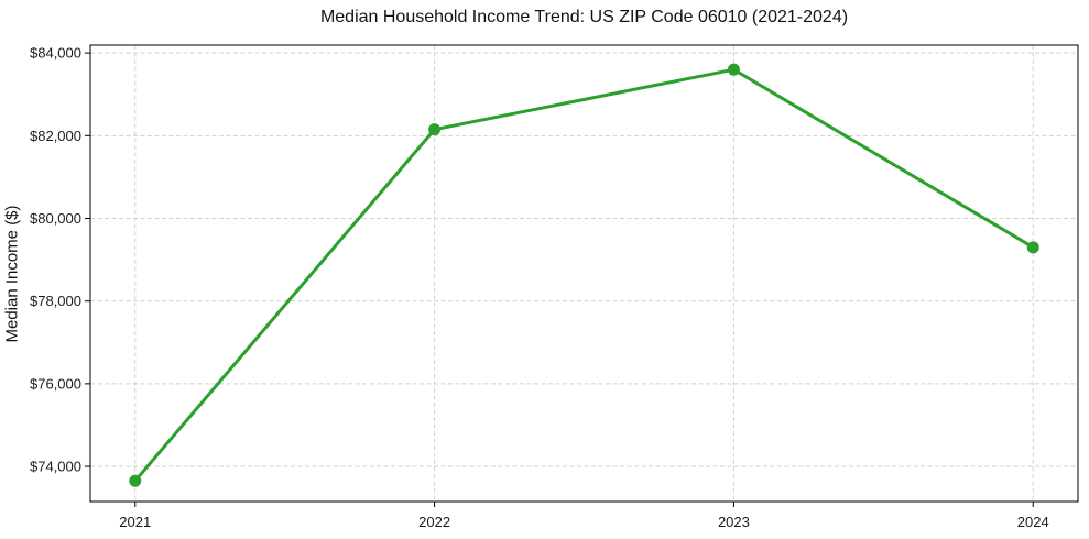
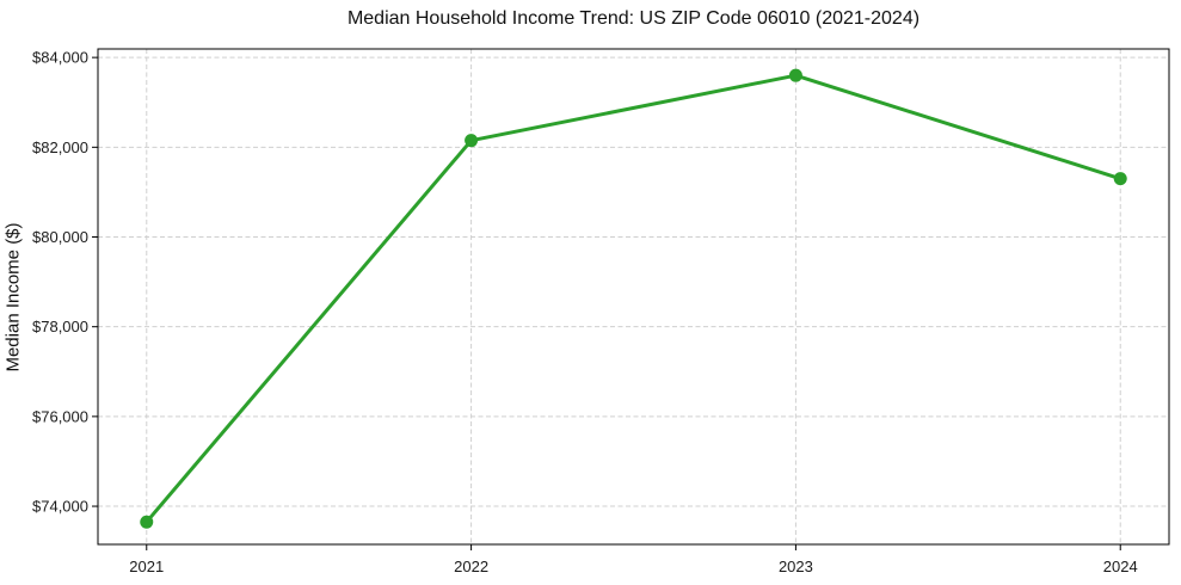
2024: $79300 -> $81300
